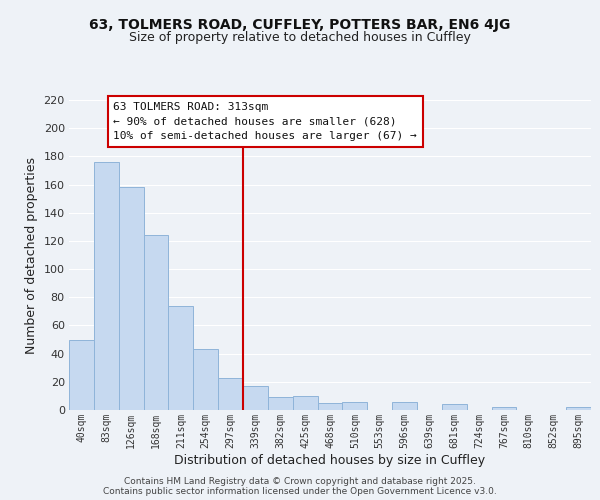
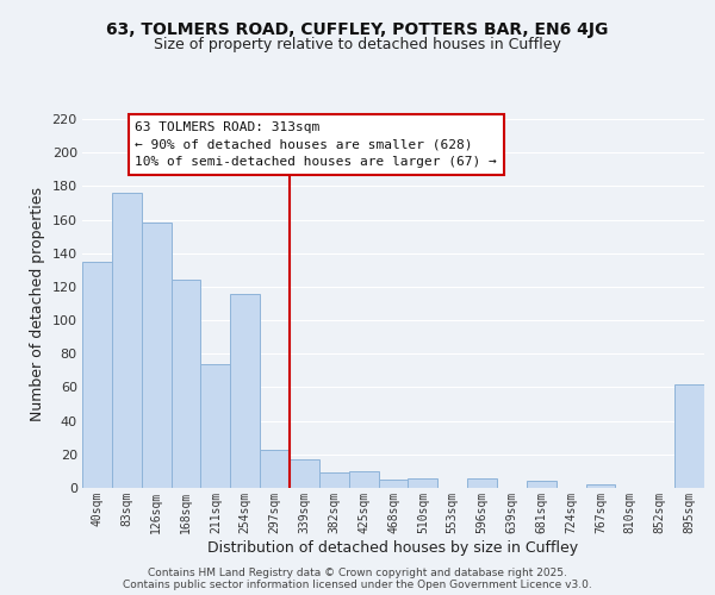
40sqm: 50 -> 135
254sqm: 43 -> 116
895sqm: 2 -> 62
